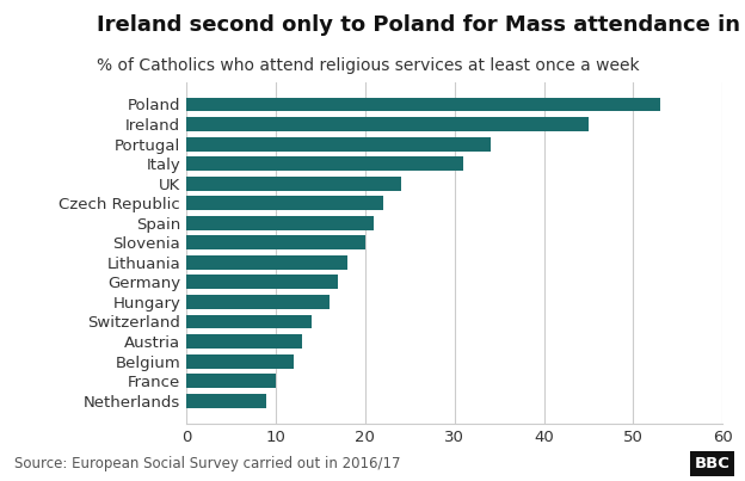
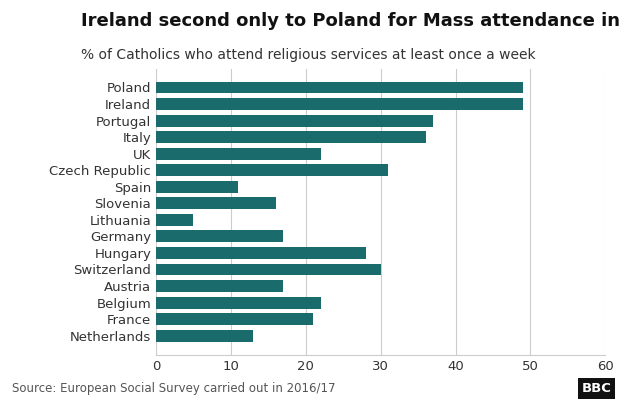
Poland: 53 -> 49
Ireland: 45 -> 49
Portugal: 34 -> 37
Italy: 31 -> 36
UK: 24 -> 22
Czech Republic: 22 -> 31
Spain: 21 -> 11
Slovenia: 20 -> 16
Lithuania: 18 -> 5
Hungary: 16 -> 28
Switzerland: 14 -> 30
Austria: 13 -> 17
Belgium: 12 -> 22
France: 10 -> 21
Netherlands: 9 -> 13
